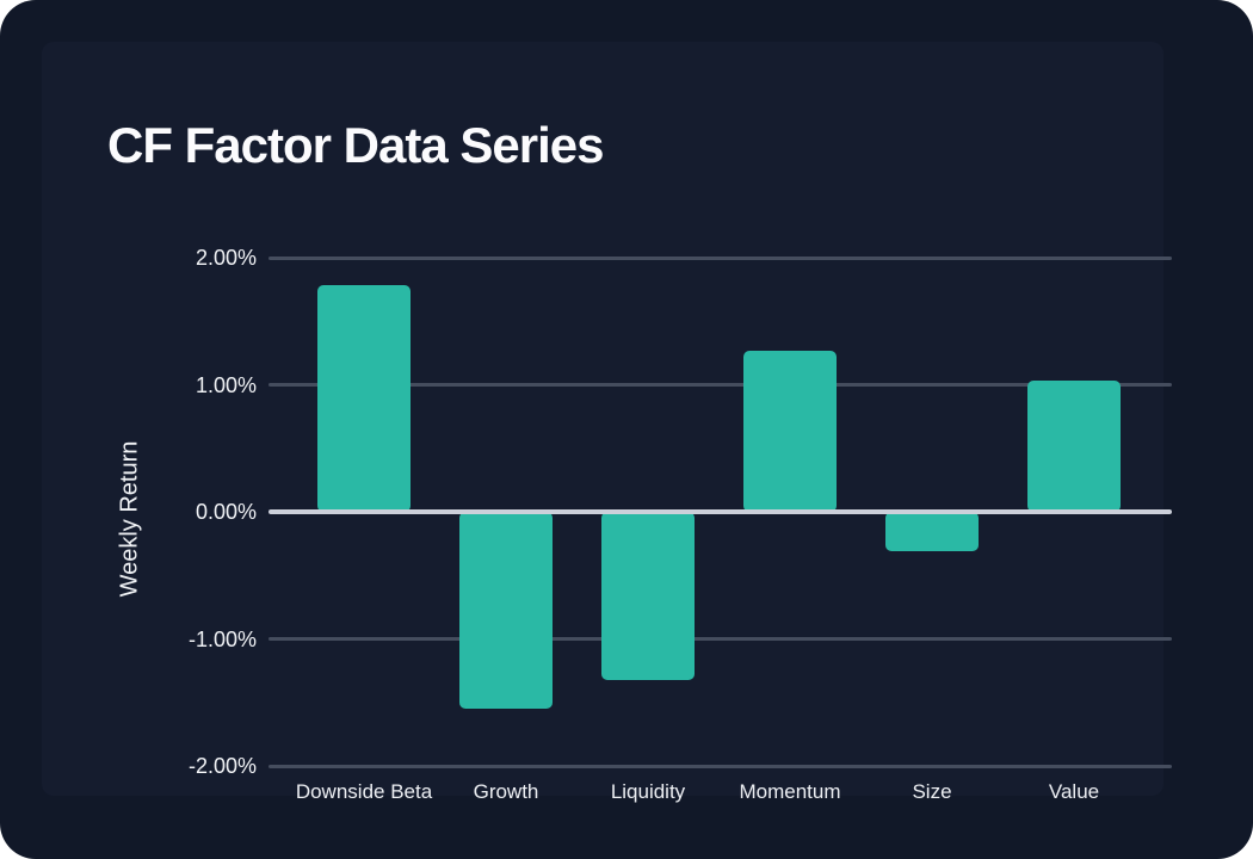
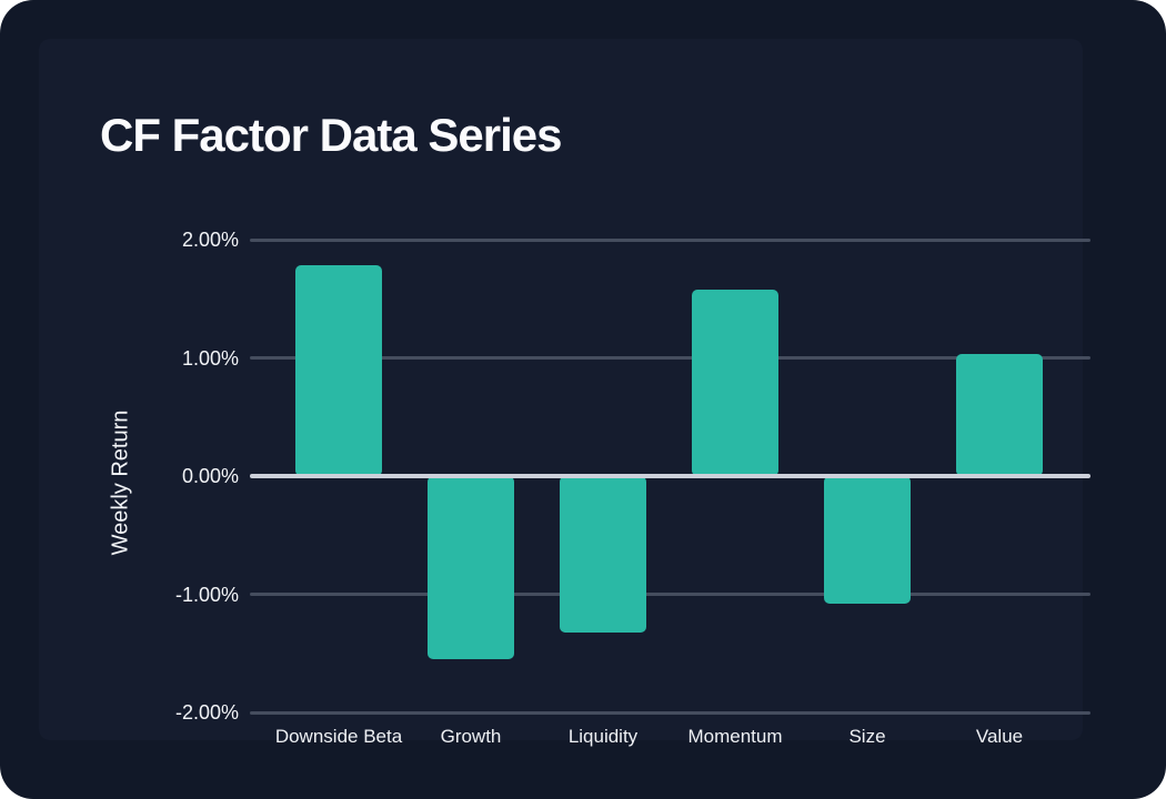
Momentum: 1.27% -> 1.58%
Size: -0.31% -> -1.08%
